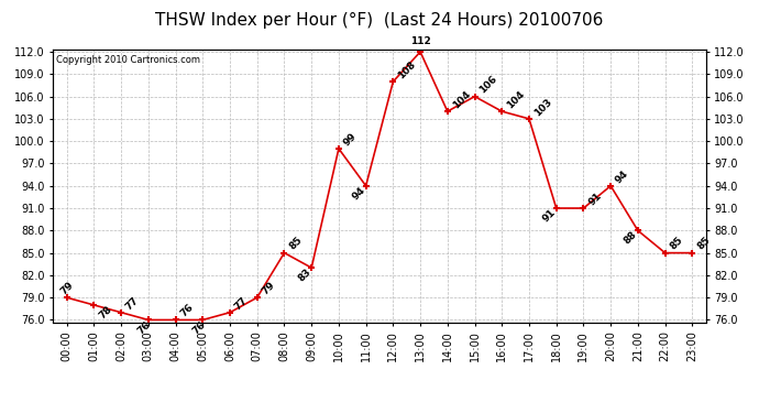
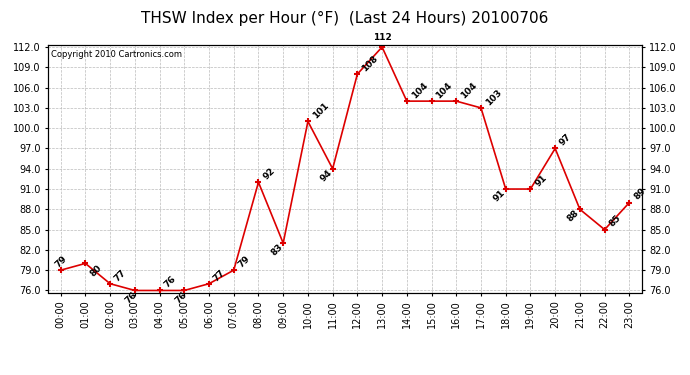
01:00: 78 -> 80
08:00: 85 -> 92
10:00: 99 -> 101
15:00: 106 -> 104
20:00: 94 -> 97
23:00: 85 -> 89
